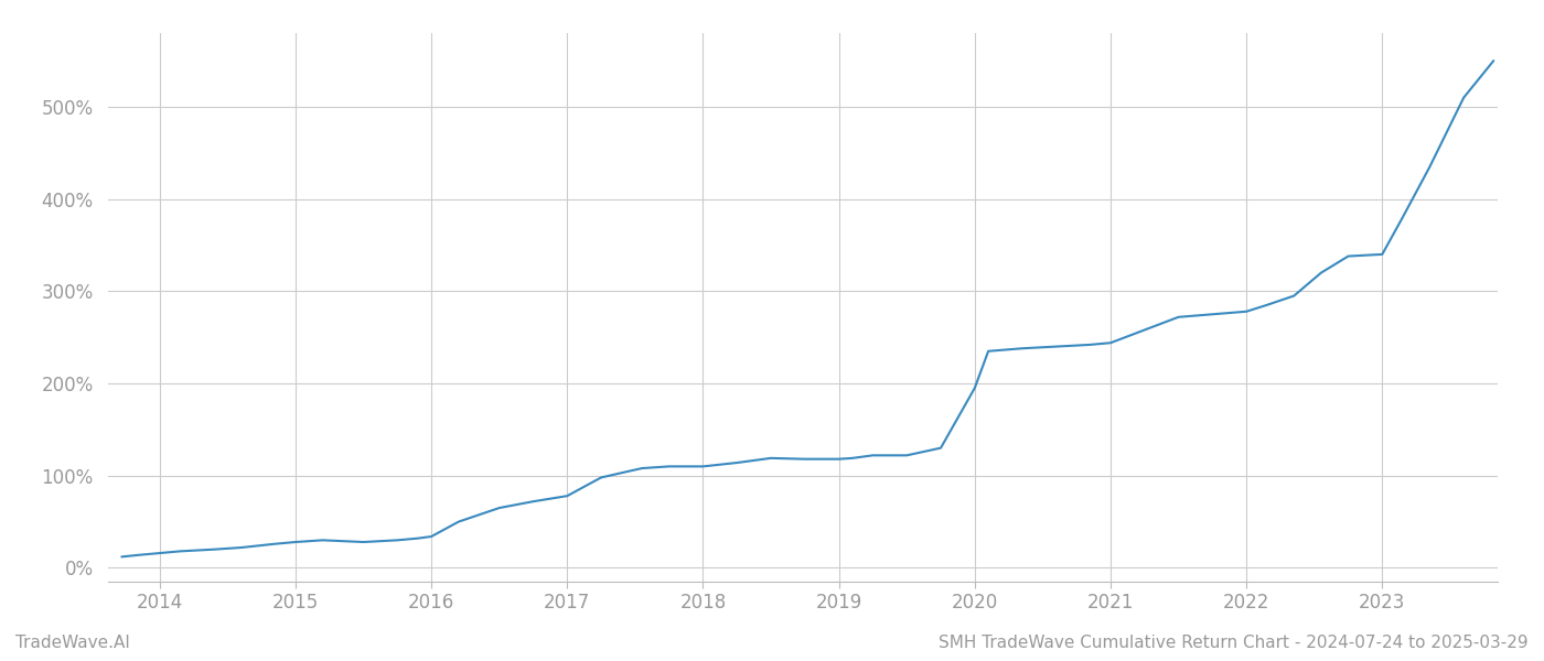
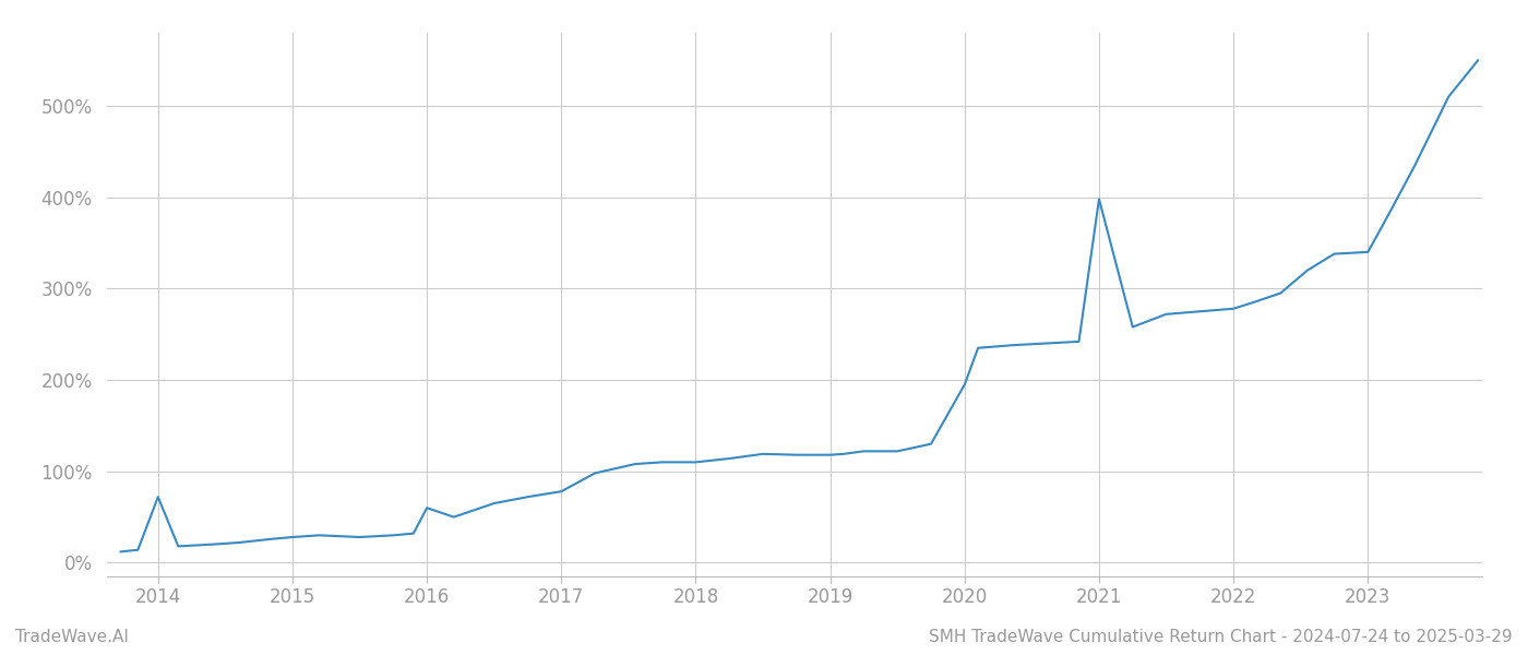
2014: 16% -> 72%
2016: 34% -> 60%
2021: 244% -> 398%
